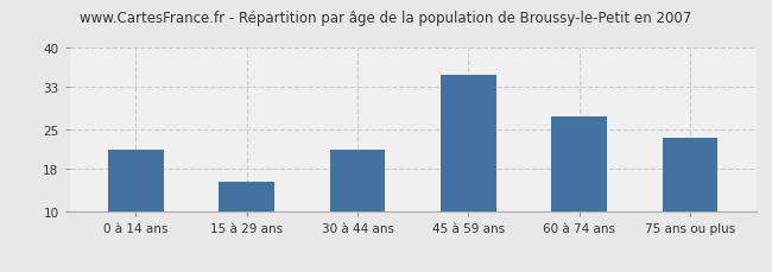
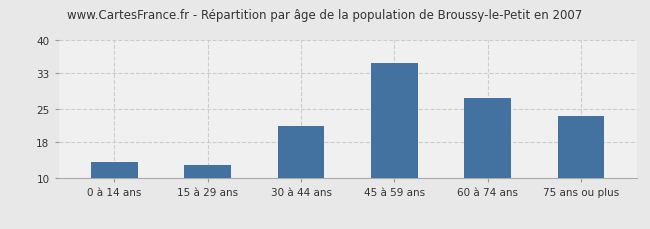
0 à 14 ans: 21.5 -> 13.5
15 à 29 ans: 15.5 -> 13.0
